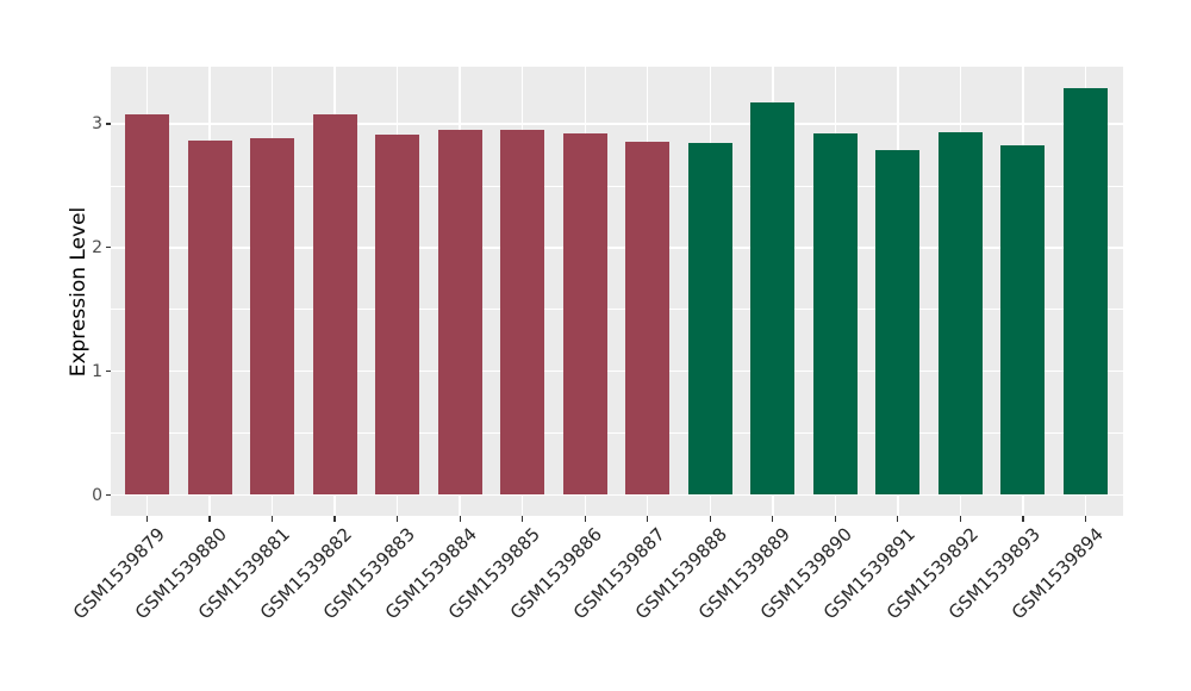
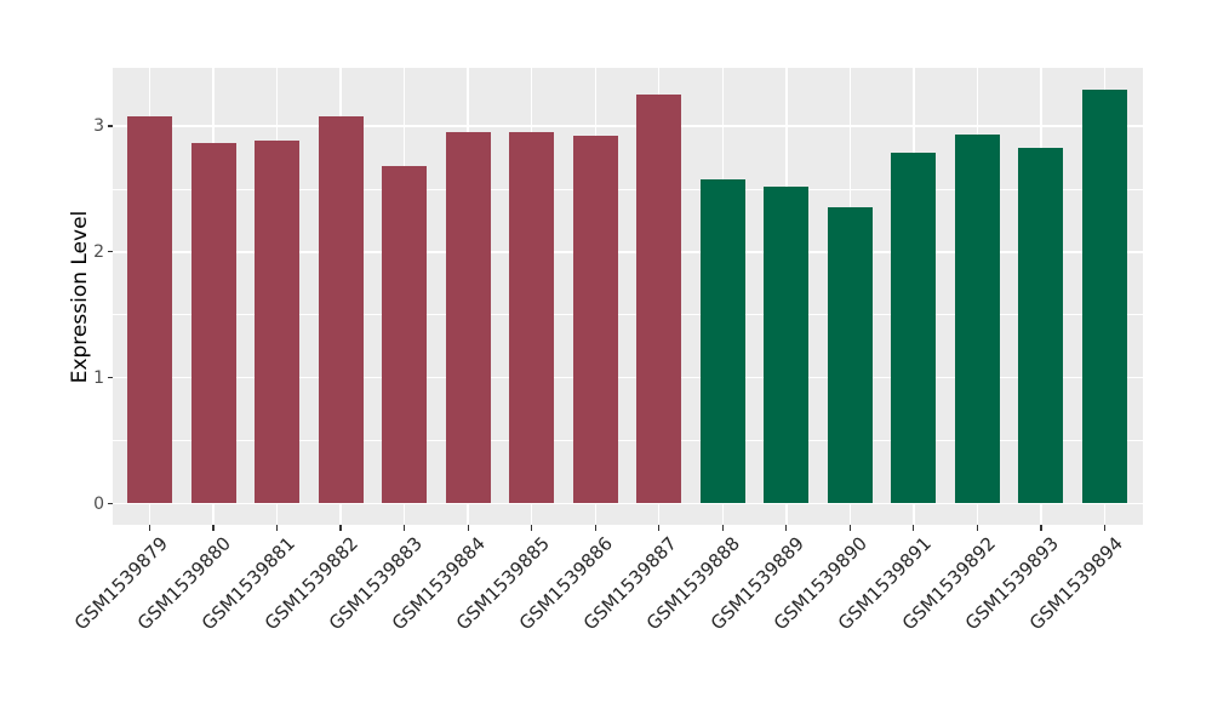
GSM1539883: 2.91 -> 2.68
GSM1539887: 2.86 -> 3.25
GSM1539888: 2.85 -> 2.58
GSM1539889: 3.17 -> 2.52
GSM1539890: 2.92 -> 2.35
